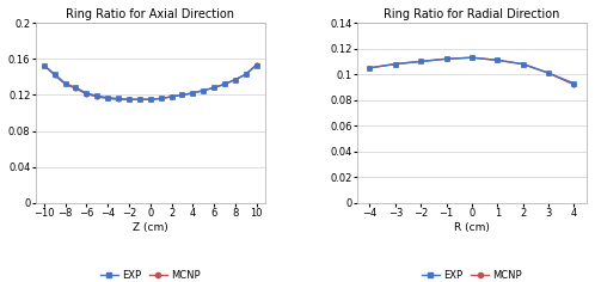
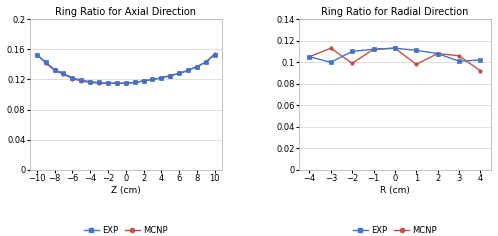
Ring Ratio for Radial Direction/EXP/−3: 0.108 -> 0.100
Ring Ratio for Radial Direction/MCNP/−3: 0.108 -> 0.113
Ring Ratio for Radial Direction/MCNP/−2: 0.110 -> 0.099
Ring Ratio for Radial Direction/MCNP/1: 0.111 -> 0.098
Ring Ratio for Radial Direction/MCNP/3: 0.101 -> 0.106
Ring Ratio for Radial Direction/EXP/4: 0.093 -> 0.102
